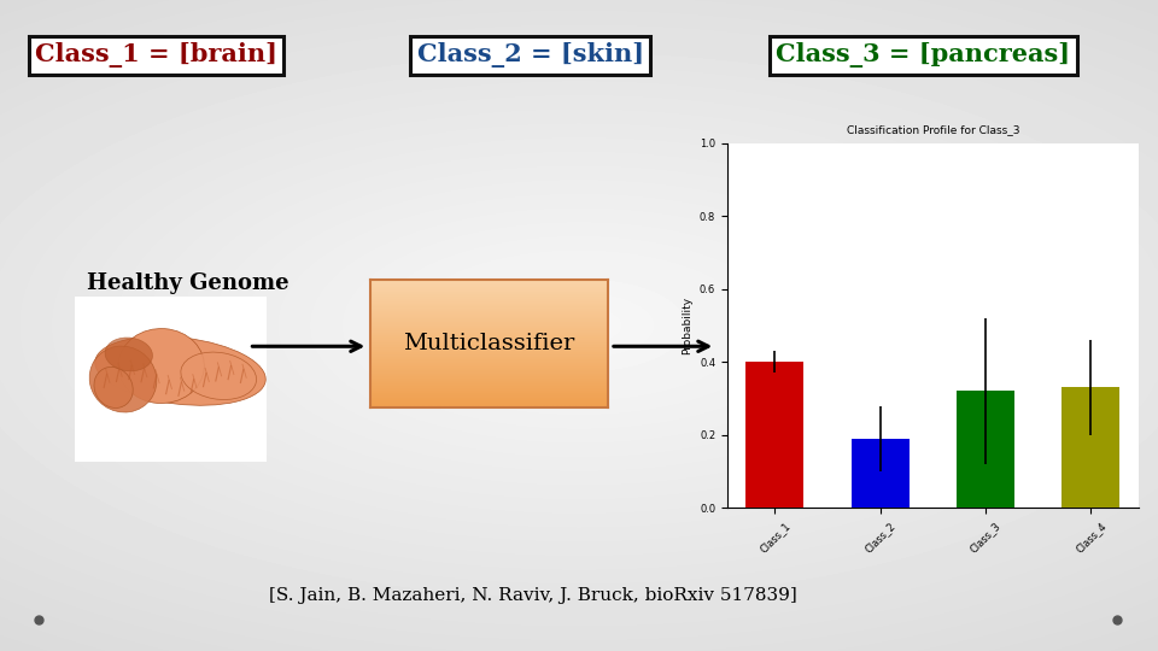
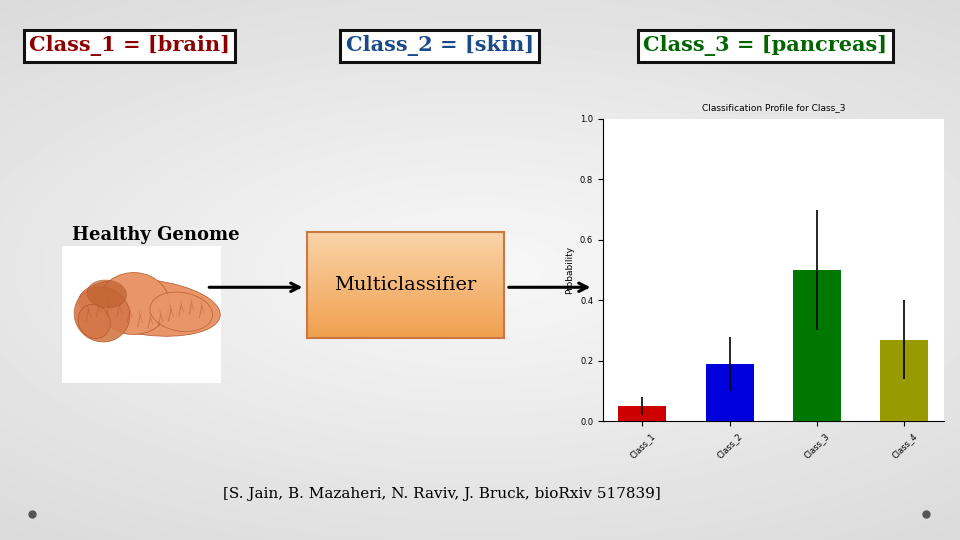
Class_1: 0.40 -> 0.05
Class_3: 0.32 -> 0.50
Class_4: 0.33 -> 0.27
